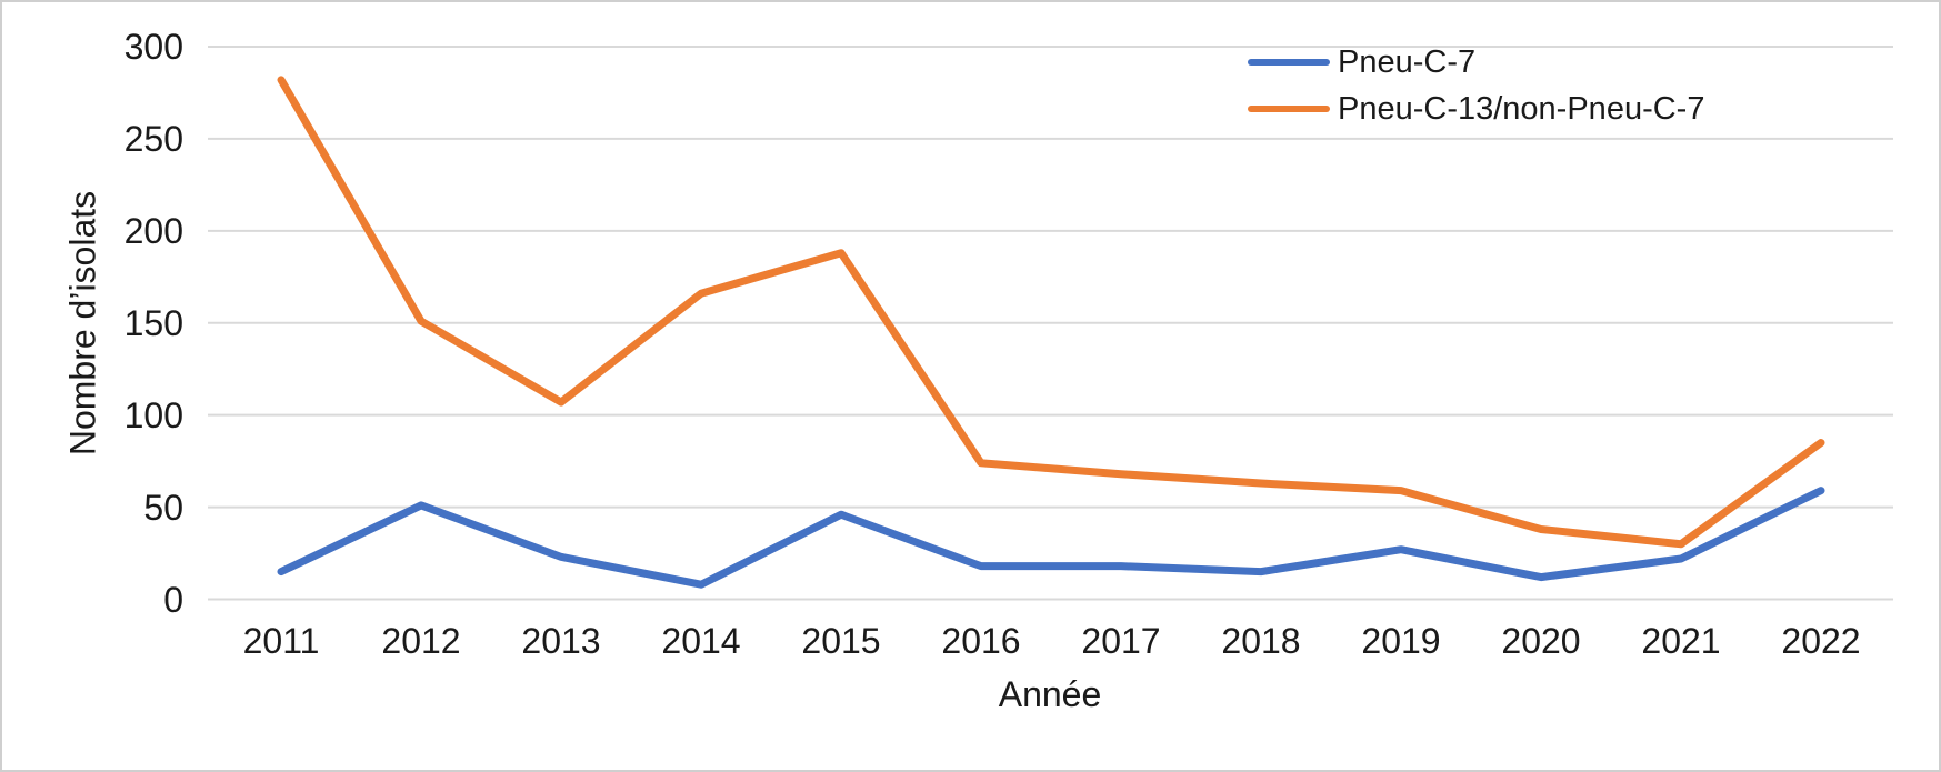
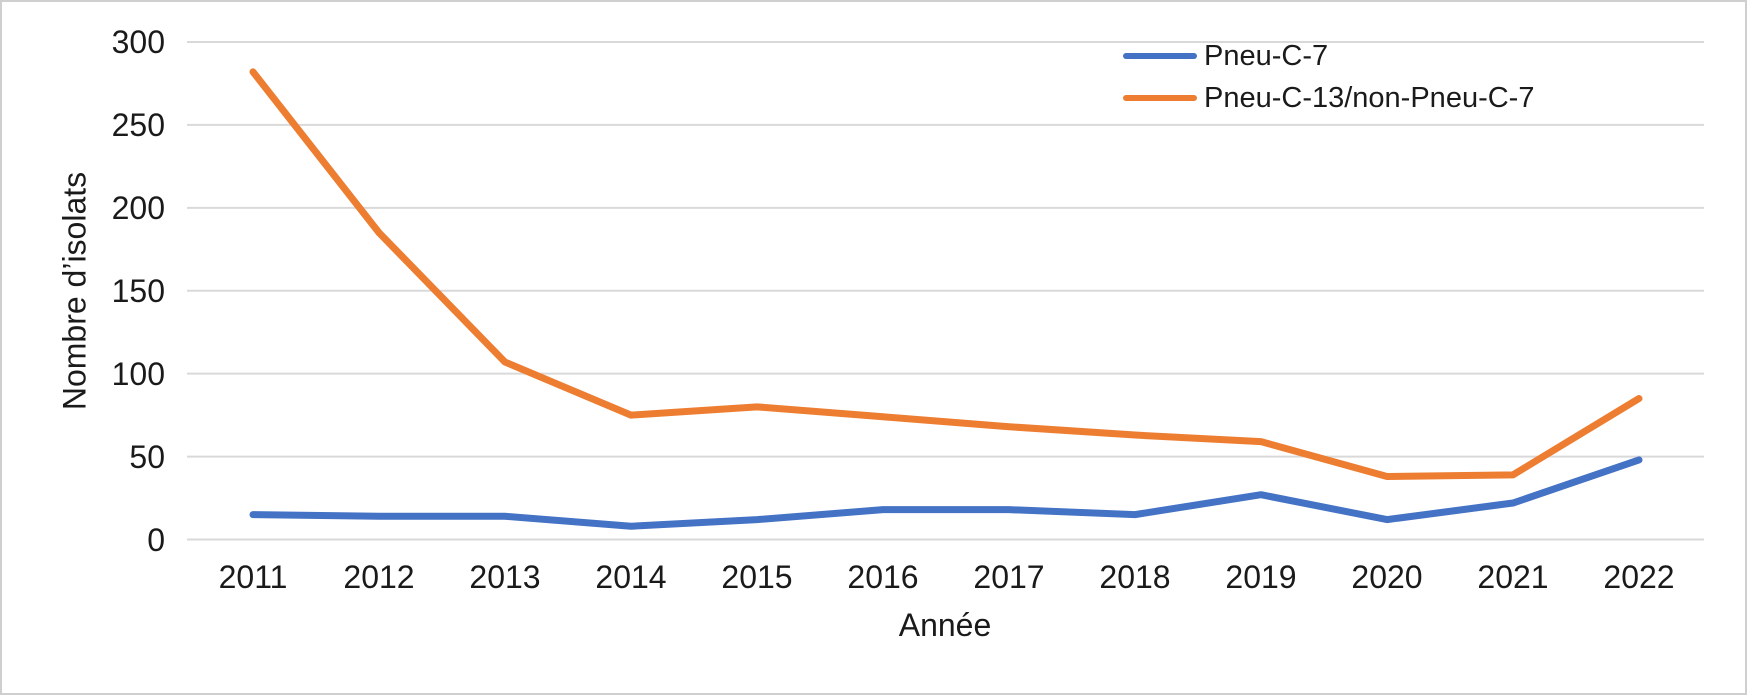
Pneu-C-7/2012: 51 -> 14
Pneu-C-13/non-Pneu-C-7/2012: 151 -> 185
Pneu-C-7/2013: 23 -> 14
Pneu-C-13/non-Pneu-C-7/2014: 166 -> 75
Pneu-C-7/2015: 46 -> 12
Pneu-C-13/non-Pneu-C-7/2015: 188 -> 80
Pneu-C-13/non-Pneu-C-7/2021: 30 -> 39
Pneu-C-7/2022: 59 -> 48
